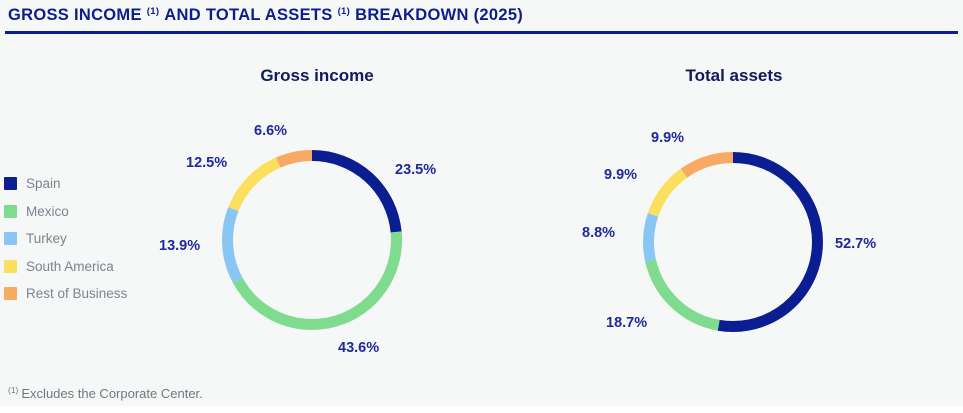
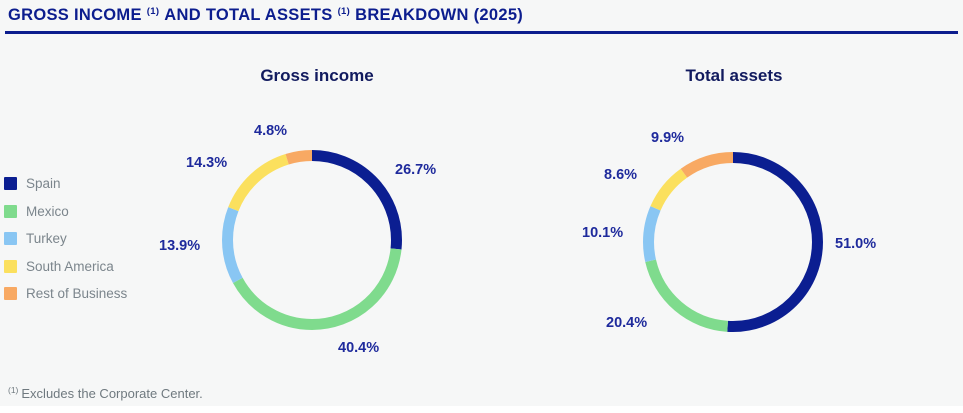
Gross income/Spain: 23.5% -> 26.7%
Gross income/Mexico: 43.6% -> 40.4%
Gross income/South America: 12.5% -> 14.3%
Gross income/Rest of Business: 6.6% -> 4.8%
Total assets/Spain: 52.7% -> 51.0%
Total assets/Mexico: 18.7% -> 20.4%
Total assets/Turkey: 8.8% -> 10.1%
Total assets/South America: 9.9% -> 8.6%
